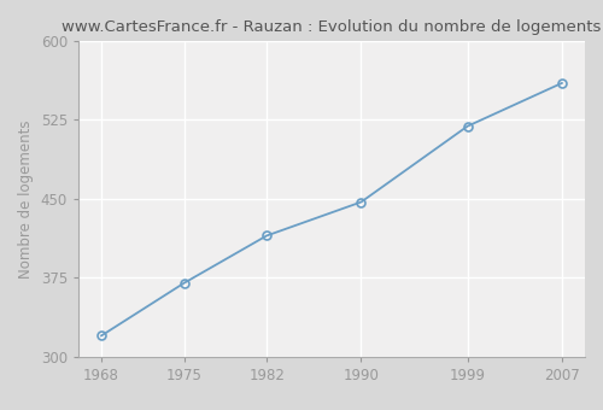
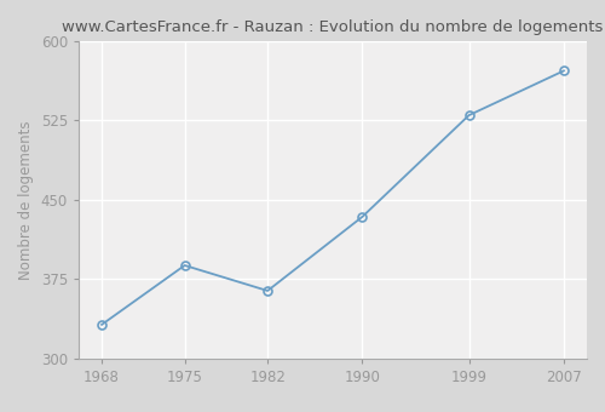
1968: 320 -> 332
1975: 370 -> 388
1982: 415 -> 364
1990: 447 -> 434
1999: 519 -> 530
2007: 560 -> 572
